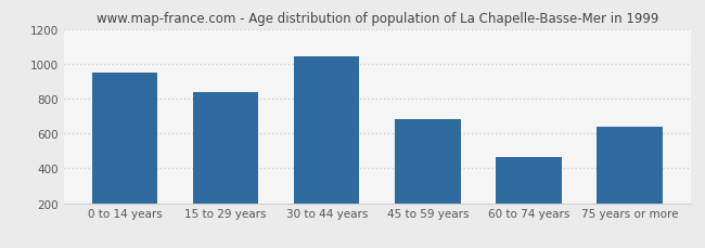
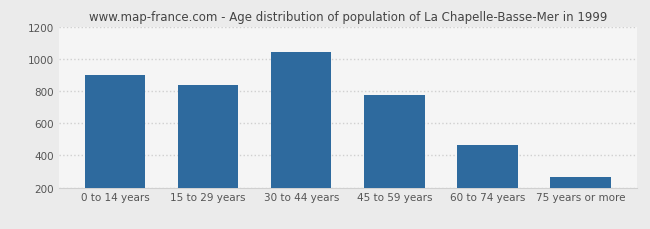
0 to 14 years: 950 -> 900
45 to 59 years: 680 -> 780
75 years or more: 640 -> 260
